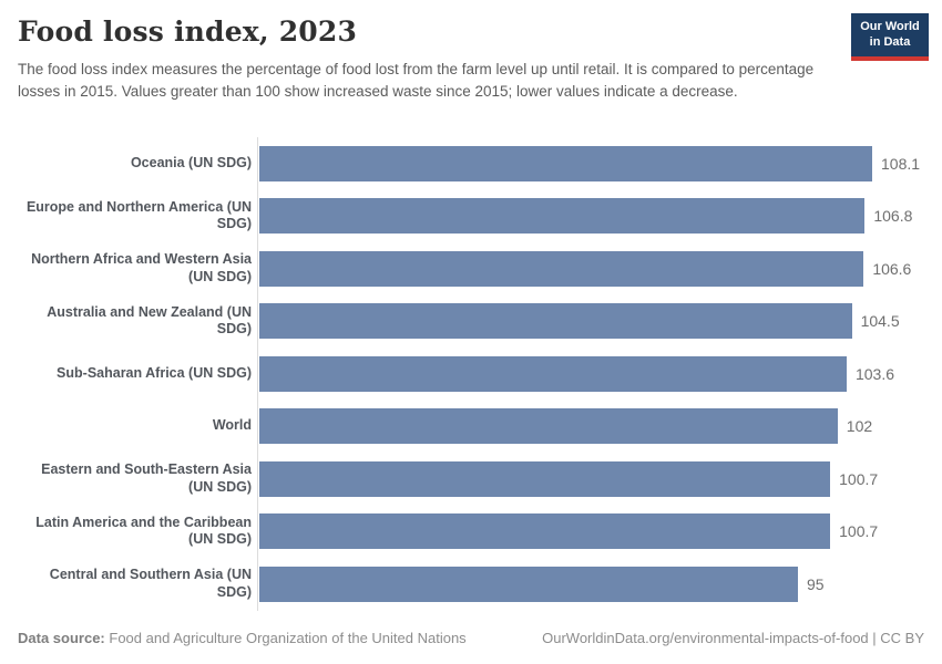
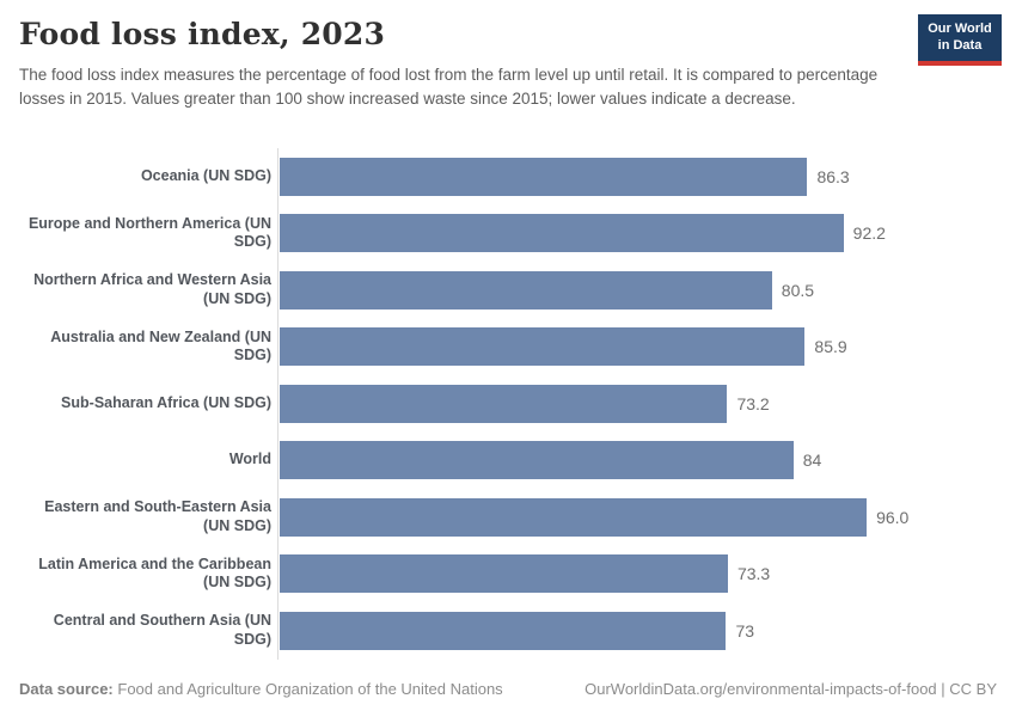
Oceania (UN SDG): 108.1 -> 86.3
Europe and Northern America (UN SDG): 106.8 -> 92.2
Northern Africa and Western Asia (UN SDG): 106.6 -> 80.5
Australia and New Zealand (UN SDG): 104.5 -> 85.9
Sub-Saharan Africa (UN SDG): 103.6 -> 73.2
World: 102 -> 84
Eastern and South-Eastern Asia (UN SDG): 100.7 -> 96.0
Latin America and the Caribbean (UN SDG): 100.7 -> 73.3
Central and Southern Asia (UN SDG): 95 -> 73
